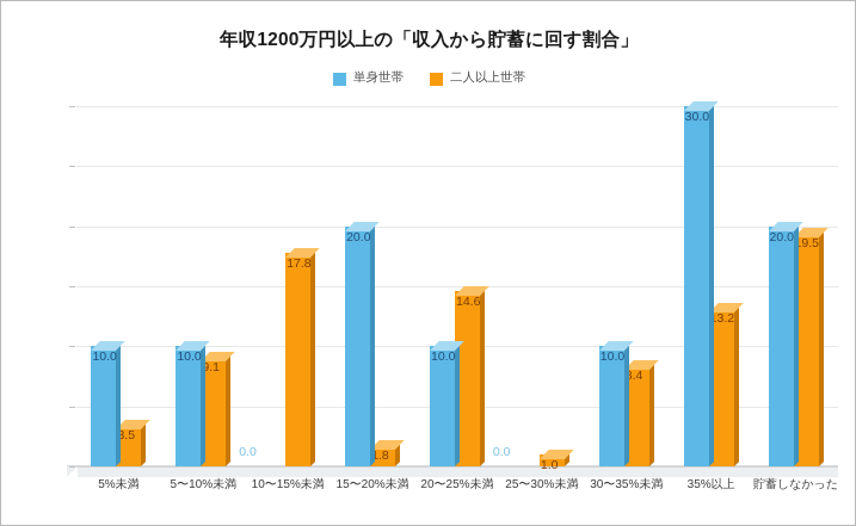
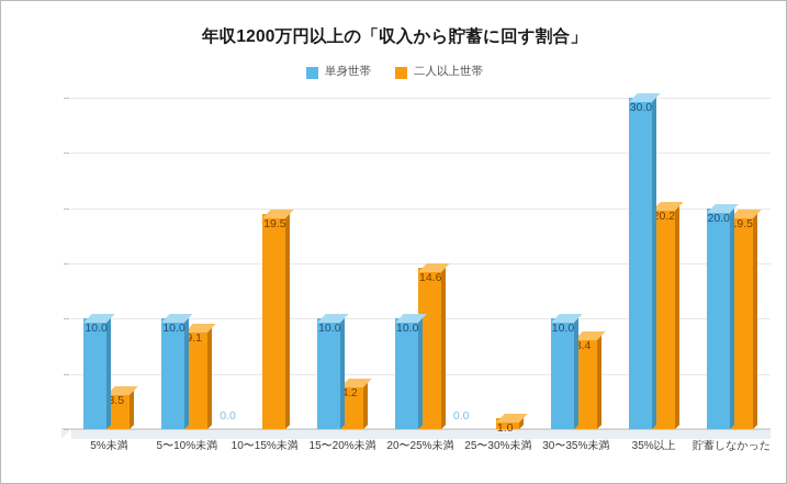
二人以上世帯/10〜15%未満: 17.8 -> 19.5
単身世帯/15〜20%未満: 20.0 -> 10.0
二人以上世帯/15〜20%未満: 1.8 -> 4.2
二人以上世帯/35%以上: 13.2 -> 20.2
